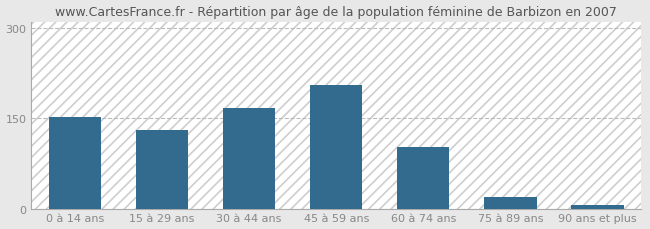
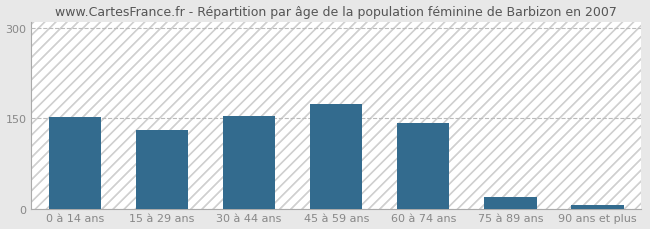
30 à 44 ans: 166 -> 153
45 à 59 ans: 204 -> 173
60 à 74 ans: 102 -> 141
